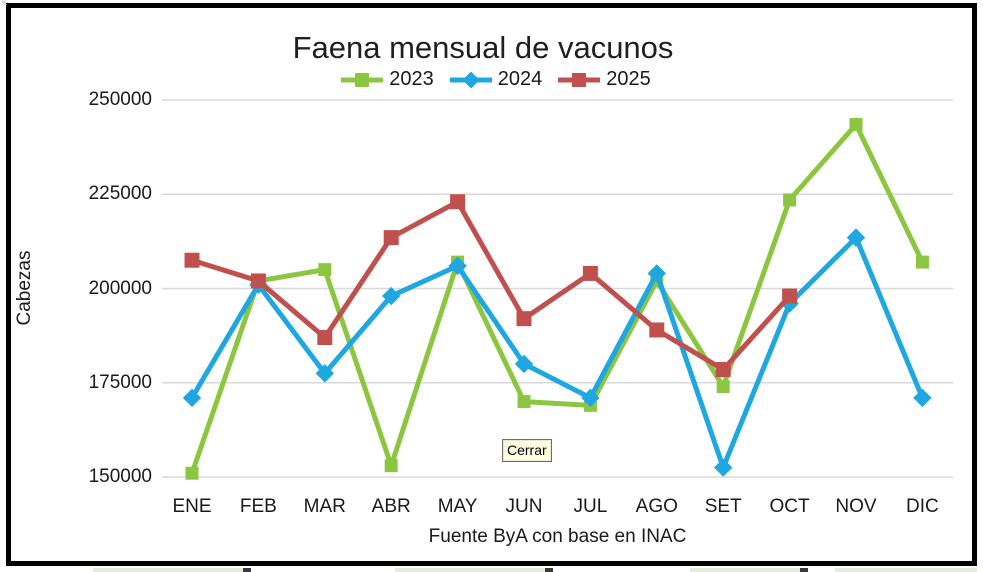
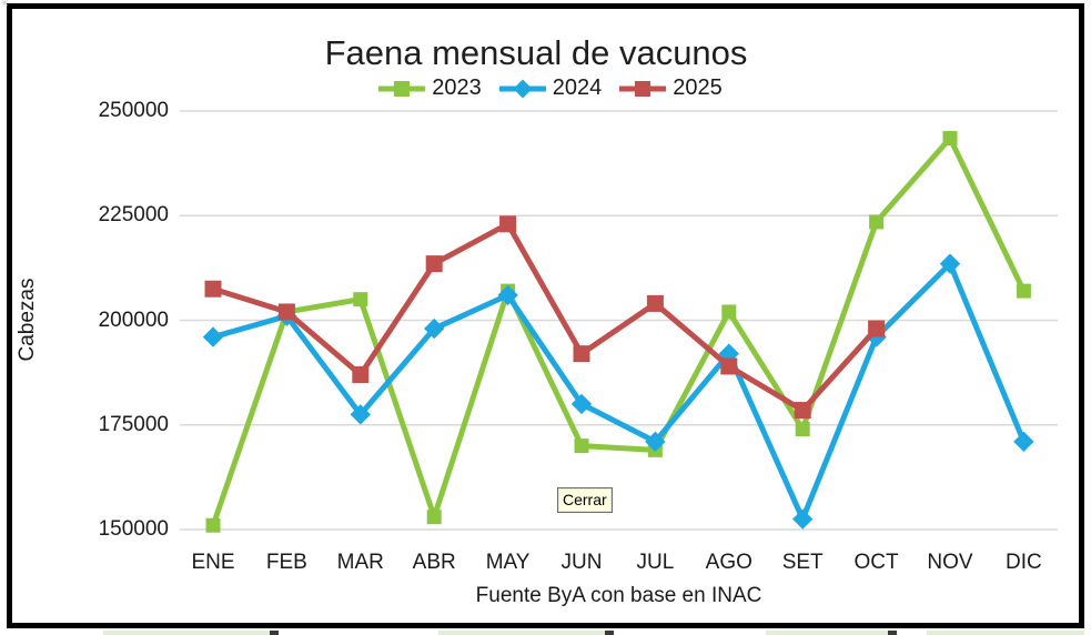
2024/ENE: 171000 -> 196000
2024/AGO: 204000 -> 192000
